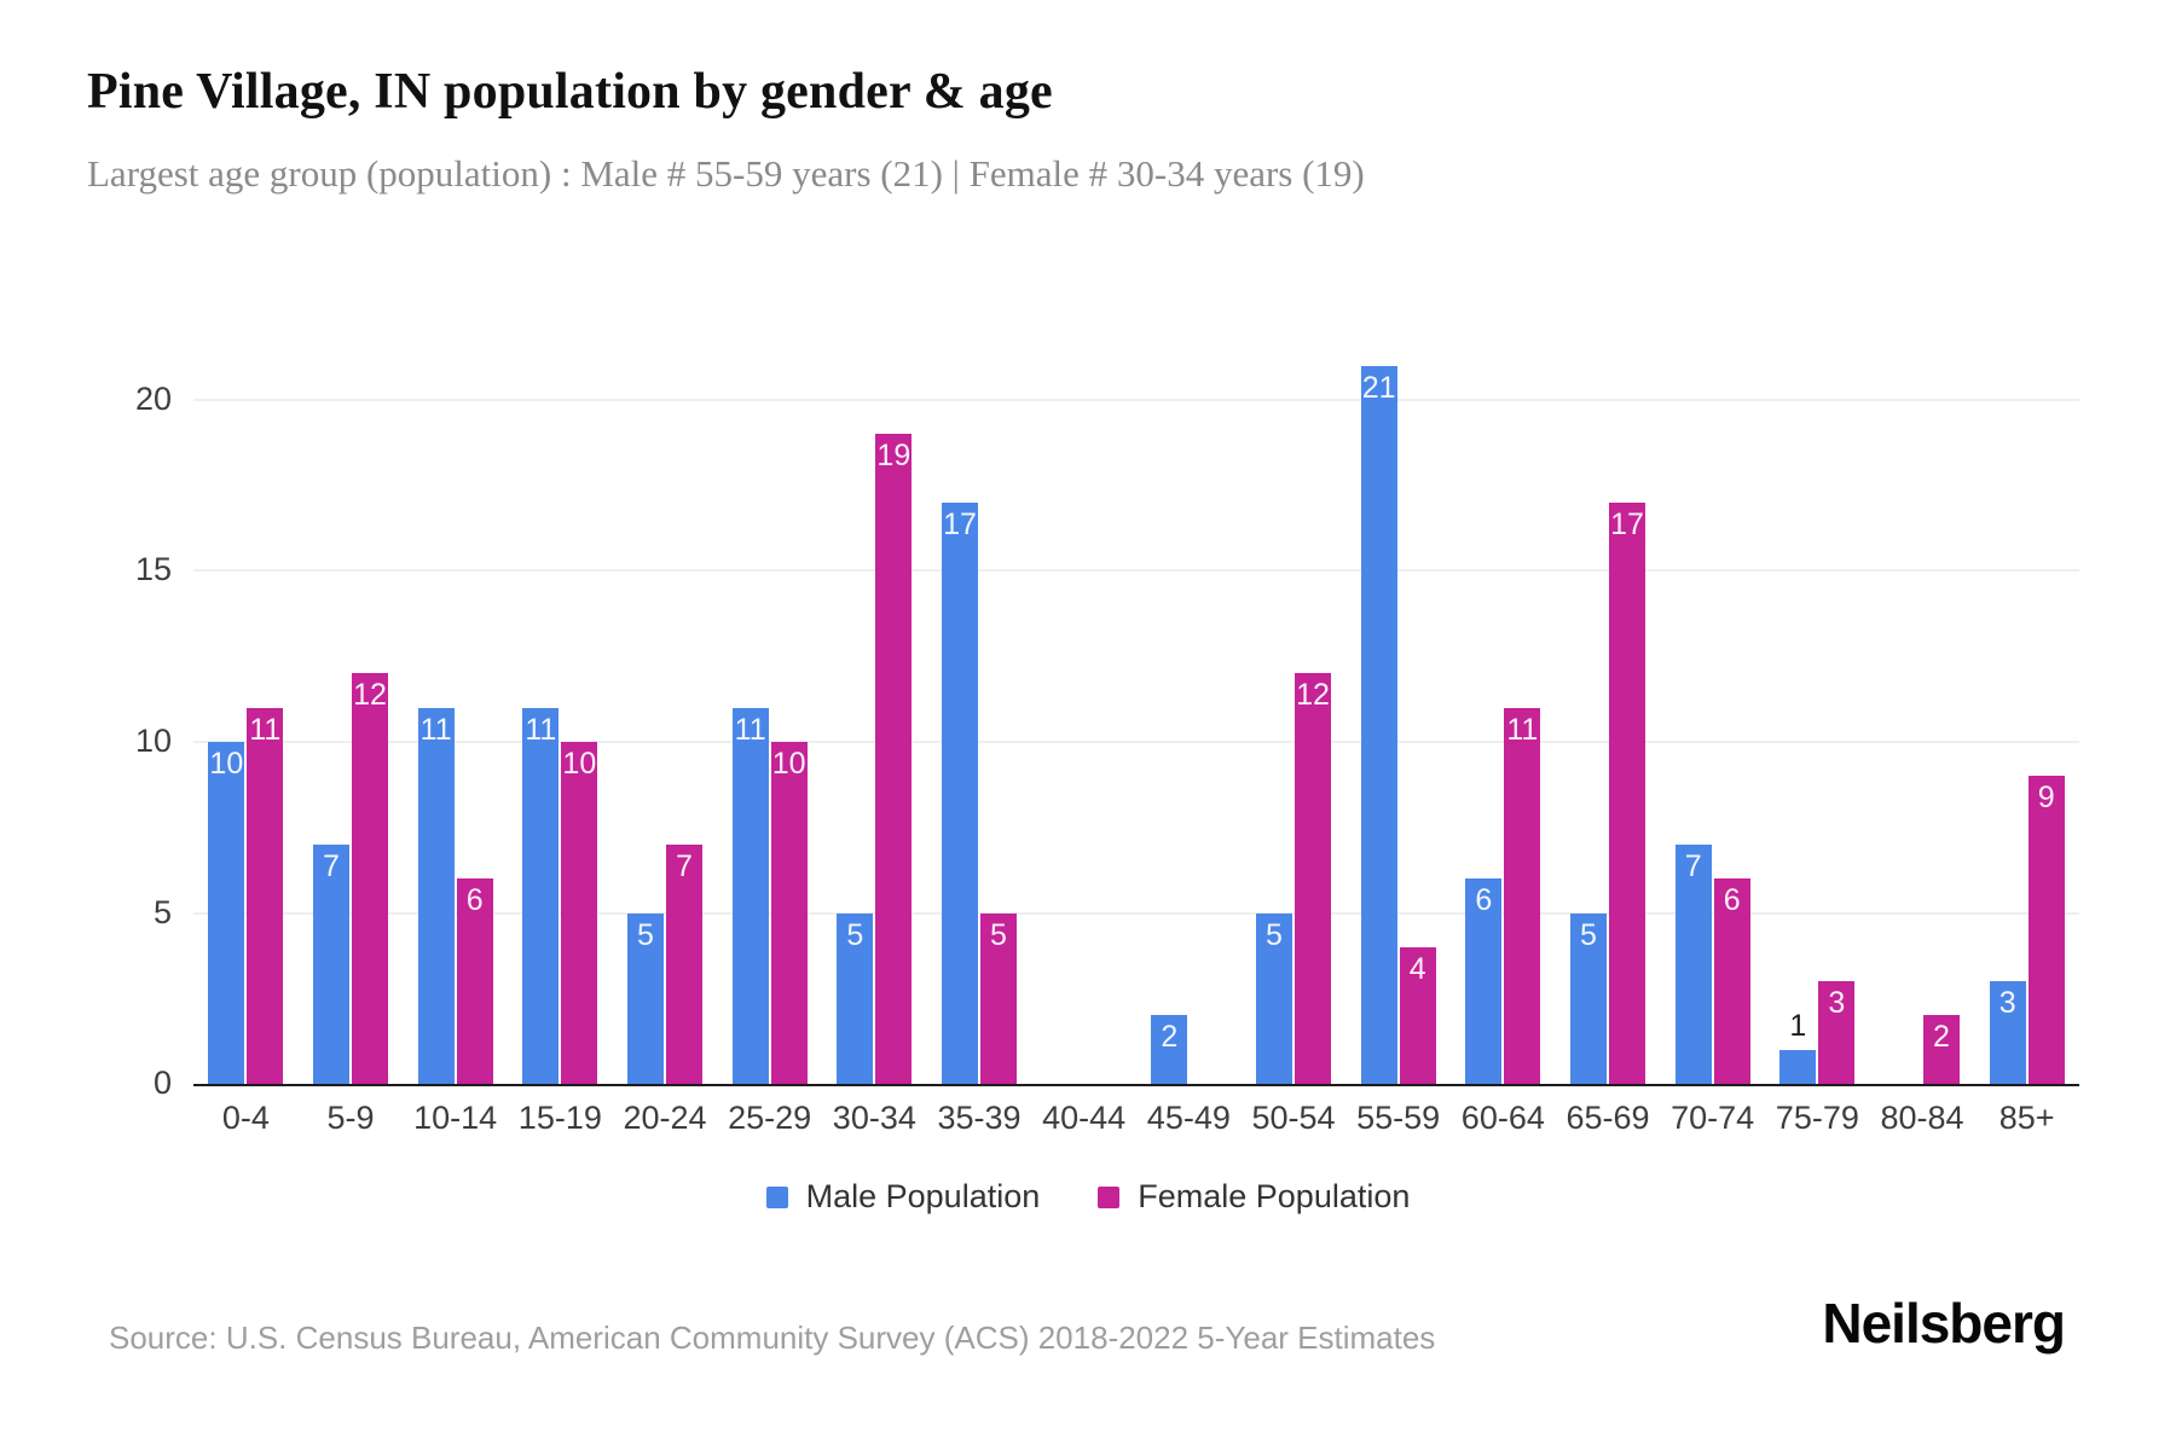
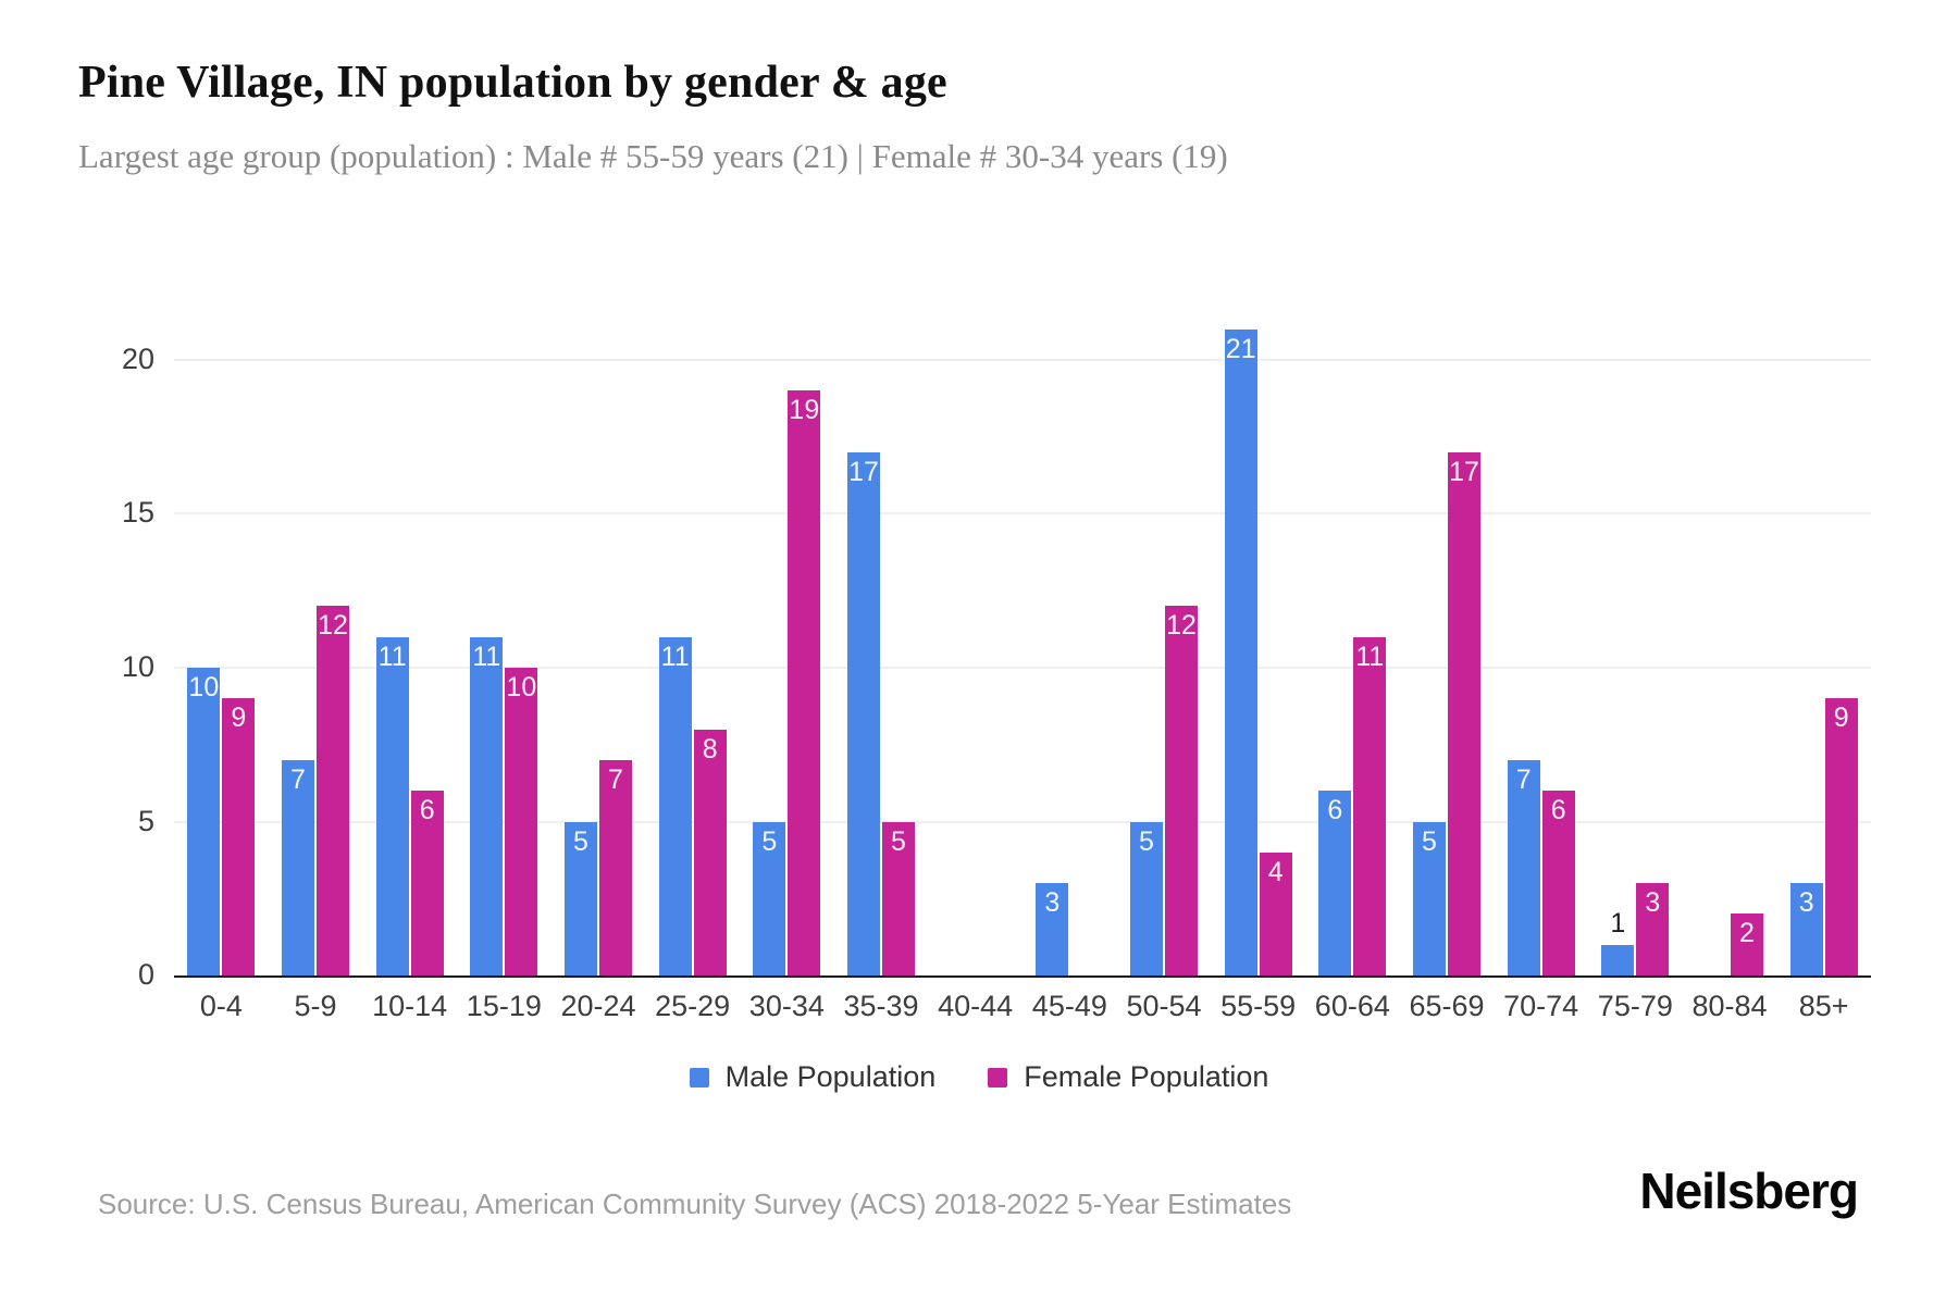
Female Population/0-4: 11 -> 9
Female Population/25-29: 10 -> 8
Male Population/45-49: 2 -> 3
